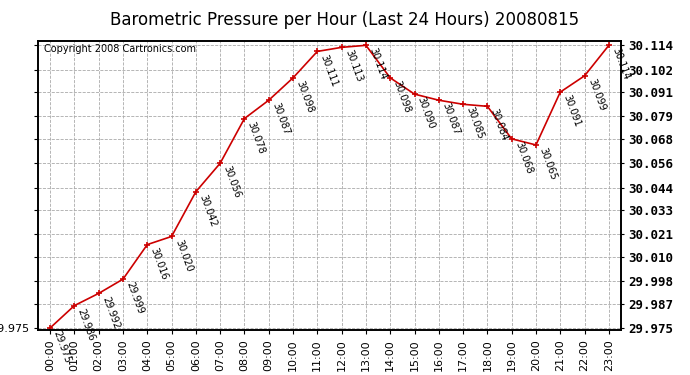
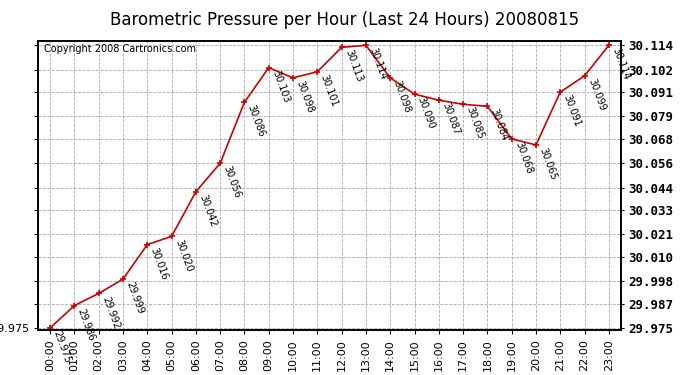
08:00: 30.078 -> 30.086
09:00: 30.087 -> 30.103
11:00: 30.111 -> 30.101
